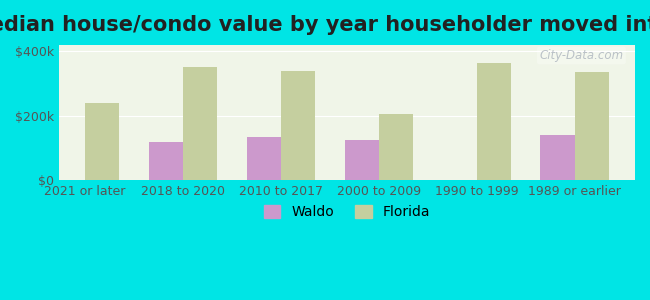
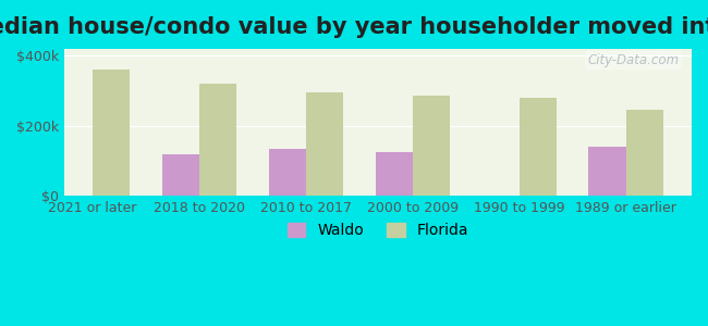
Florida/2021 or later: $240k -> $360k
Florida/2018 to 2020: $350k -> $320k
Florida/2010 to 2017: $340k -> $295k
Florida/2000 to 2009: $205k -> $285k
Florida/1990 to 1999: $365k -> $280k
Florida/1989 or earlier: $335k -> $245k
